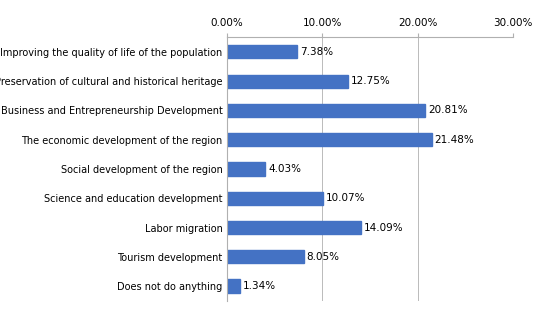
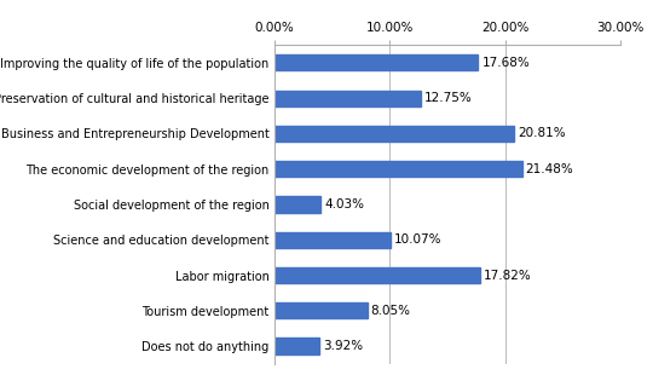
Improving the quality of life of the population: 7.38% -> 17.68%
Labor migration: 14.09% -> 17.82%
Does not do anything: 1.34% -> 3.92%
